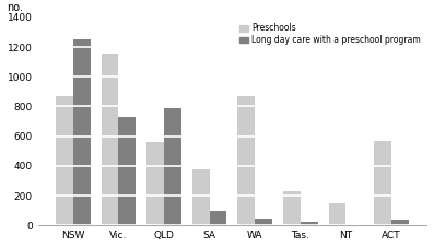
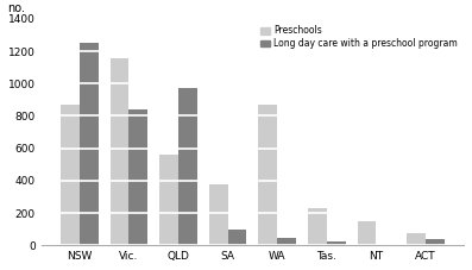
Long day care with a preschool program/Vic.: 730 -> 840
Long day care with a preschool program/QLD: 790 -> 970
Preschools/ACT: 570 -> 80
